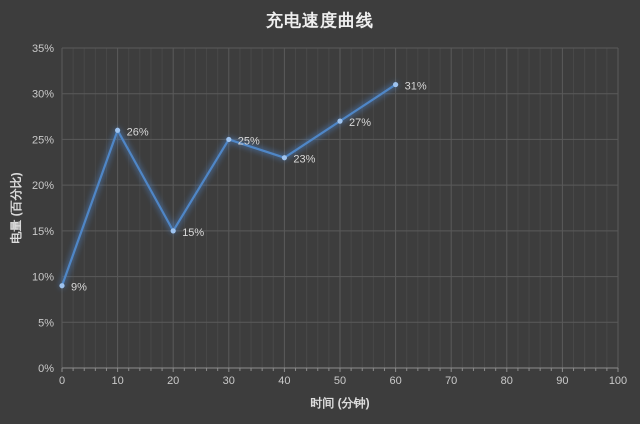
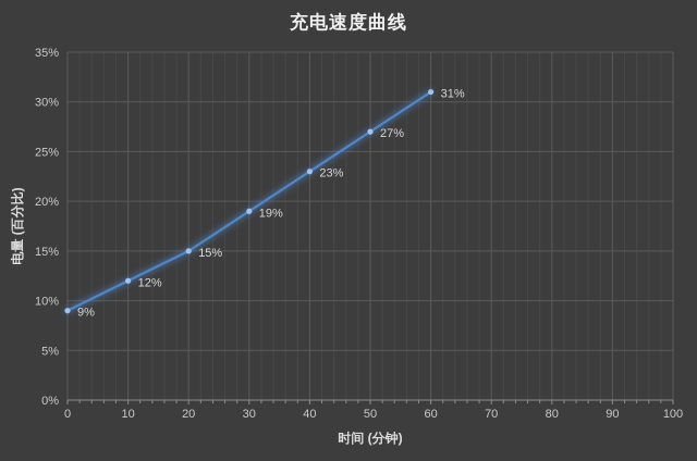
10: 26% -> 12%
30: 25% -> 19%
